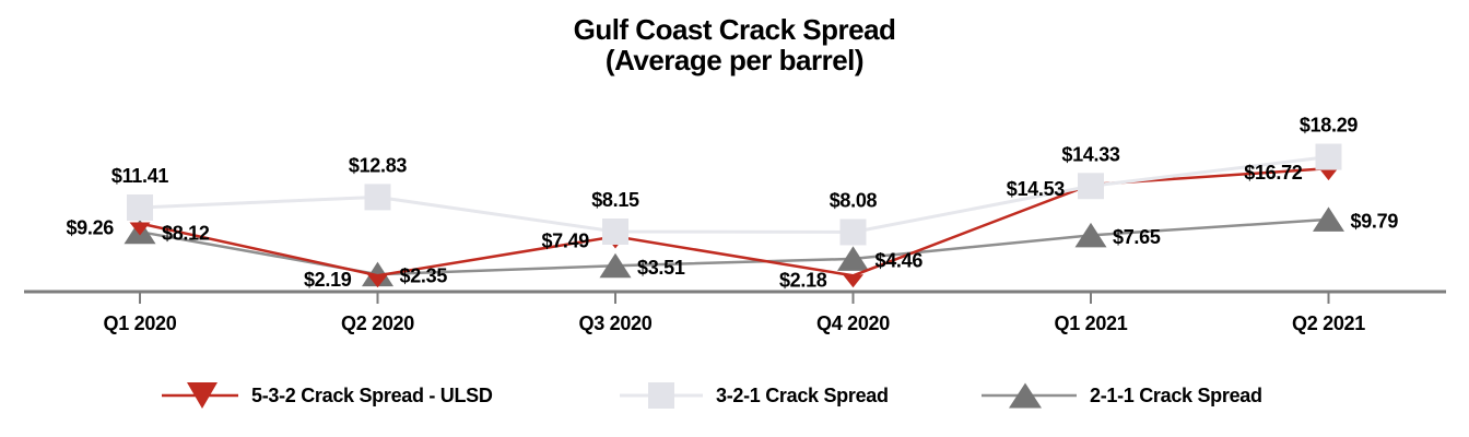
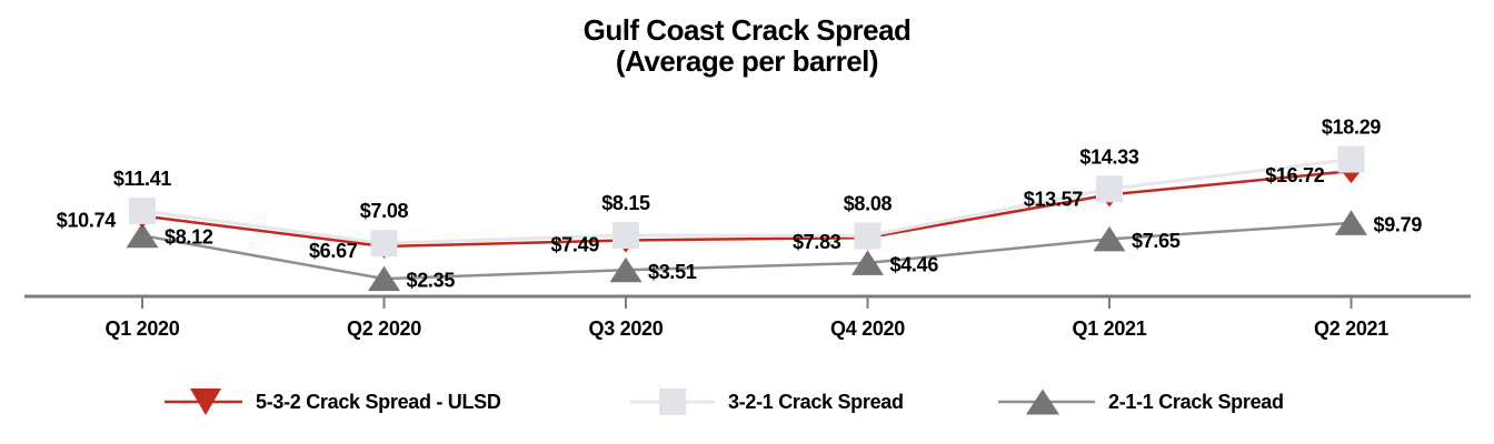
5-3-2 Crack Spread - ULSD/Q1 2020: $9.26 -> $10.74
5-3-2 Crack Spread - ULSD/Q2 2020: $2.19 -> $6.67
3-2-1 Crack Spread/Q2 2020: $12.83 -> $7.08
5-3-2 Crack Spread - ULSD/Q4 2020: $2.18 -> $7.83
5-3-2 Crack Spread - ULSD/Q1 2021: $14.53 -> $13.57
